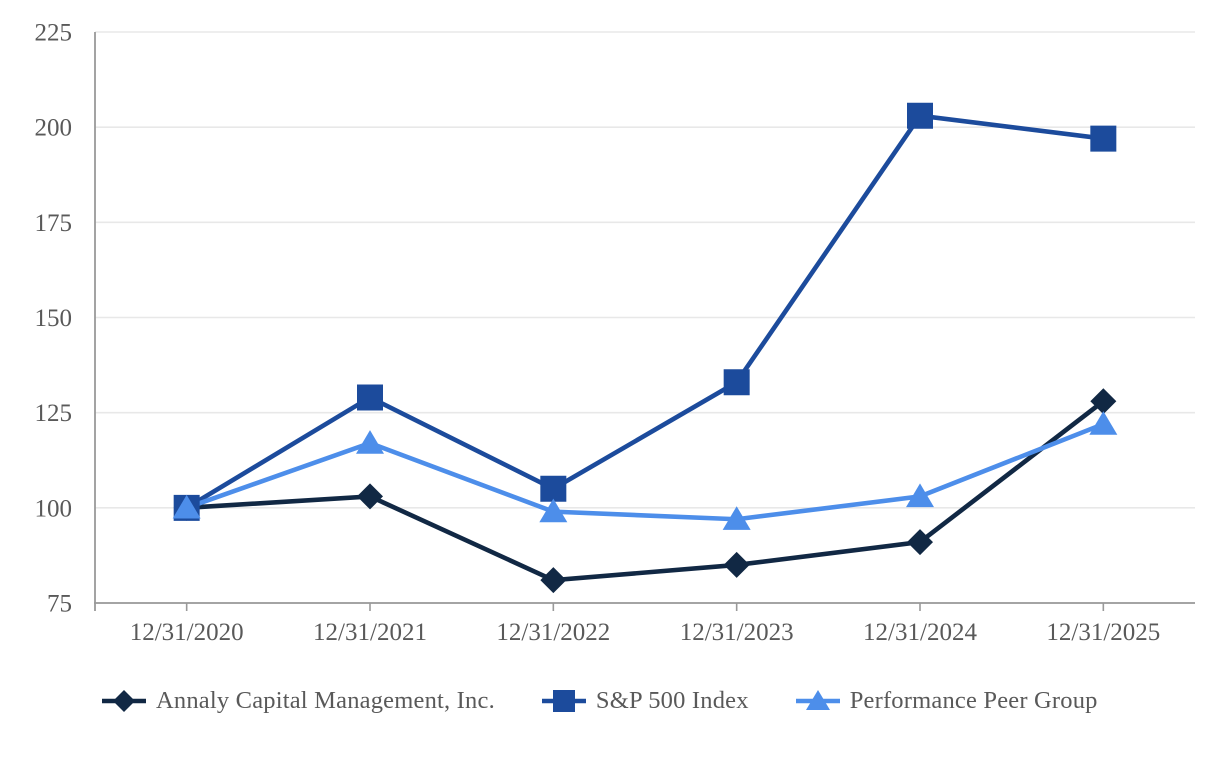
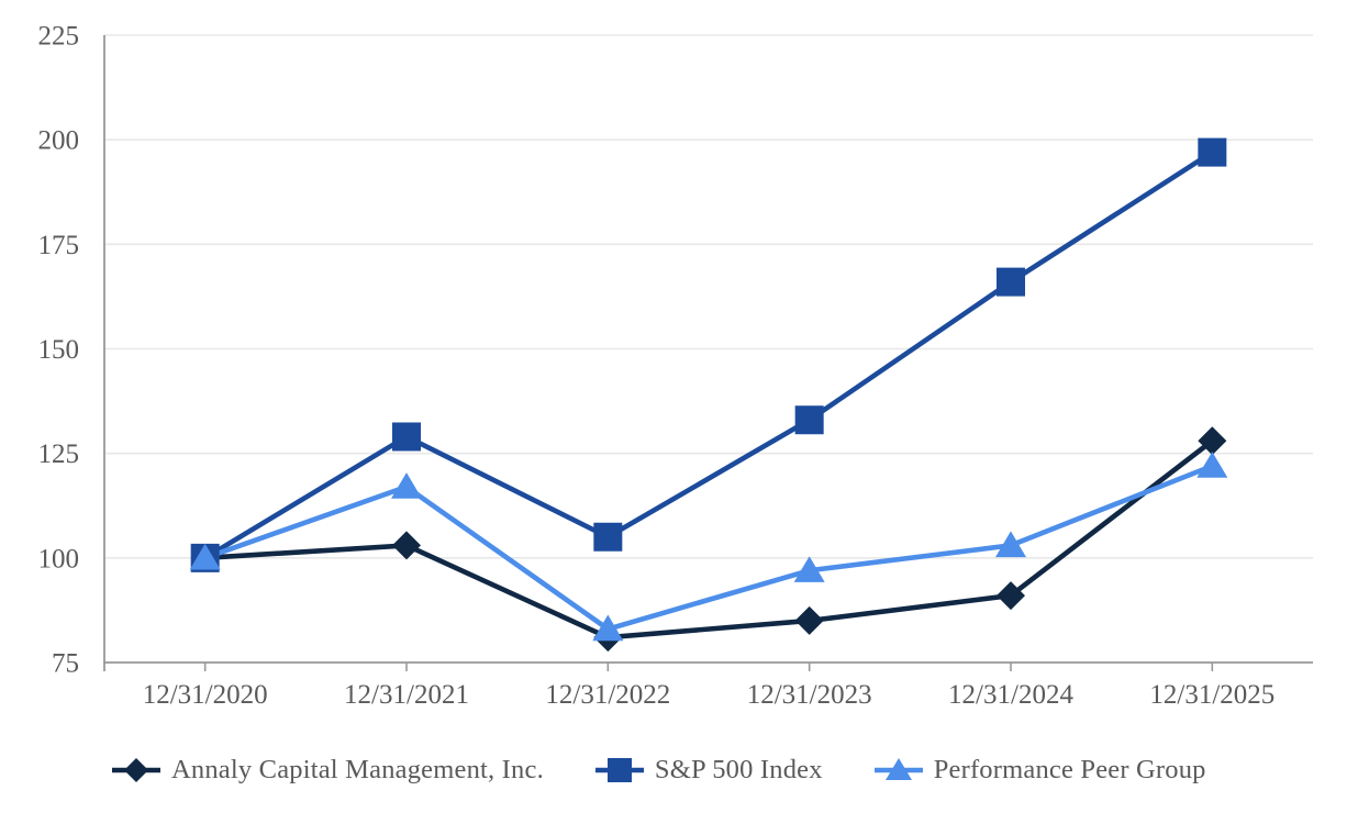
Performance Peer Group/12/31/2022: 99 -> 83
S&P 500 Index/12/31/2024: 203 -> 166
